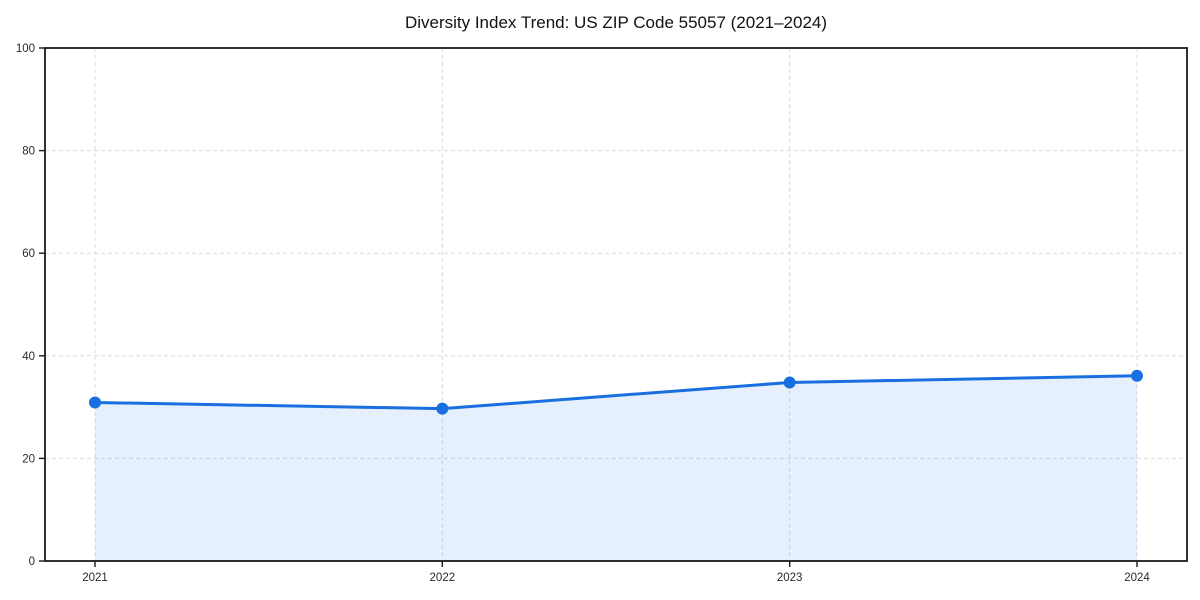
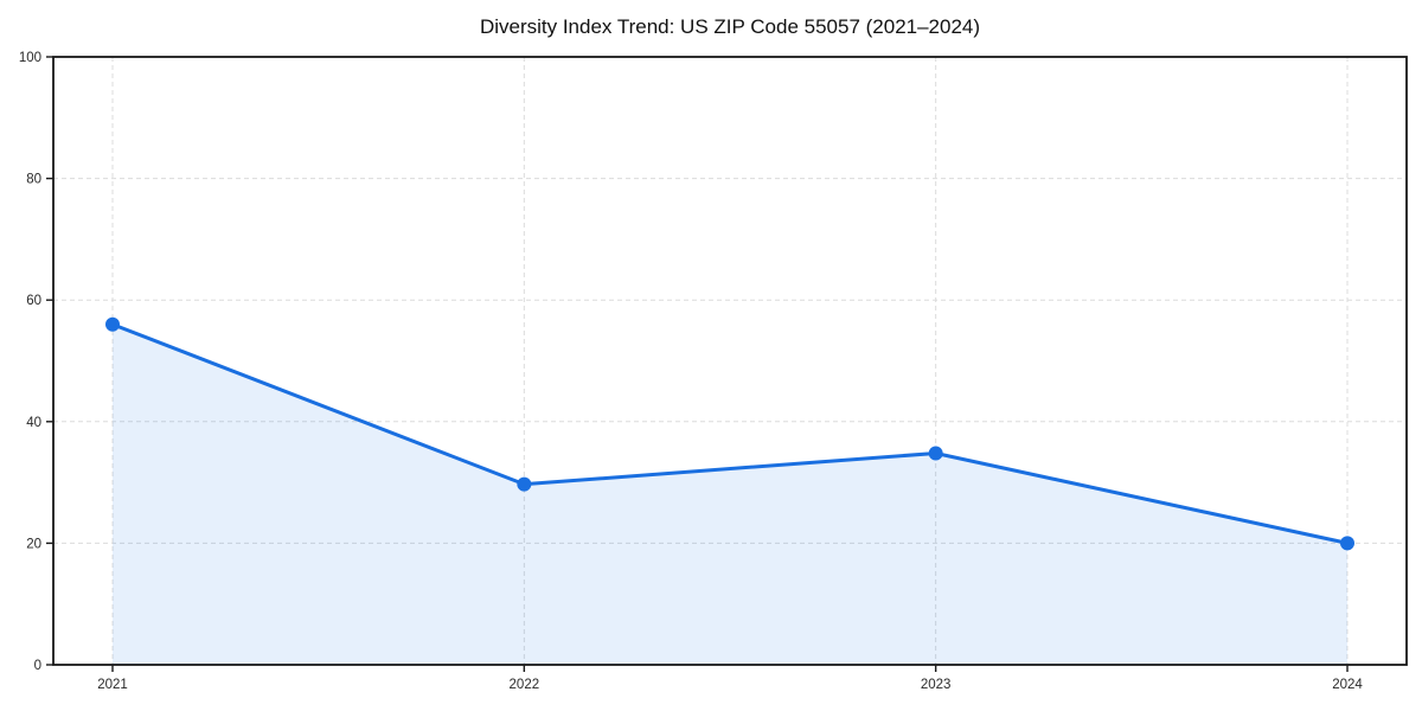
2021: 31 -> 56
2024: 36 -> 20
